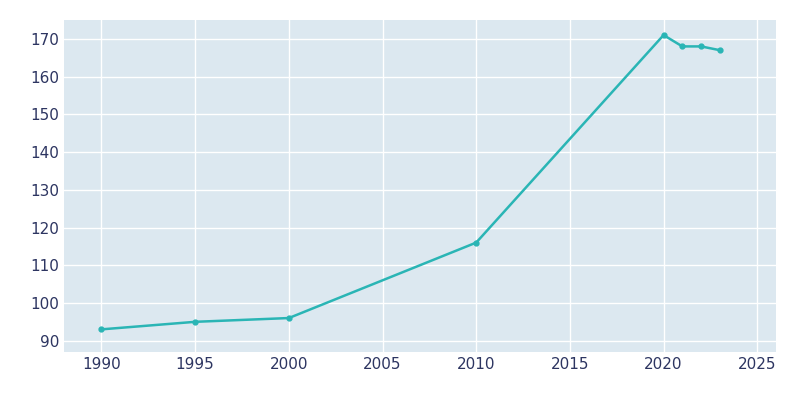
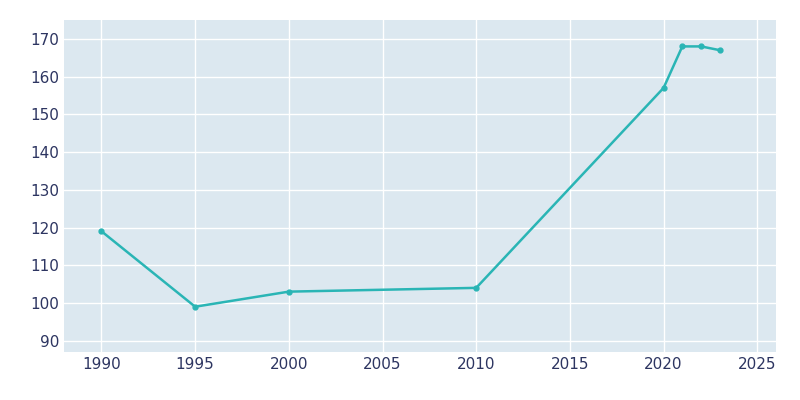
1990: 93 -> 119
1995: 95 -> 99
2000: 96 -> 103
2010: 116 -> 104
2020: 171 -> 157
